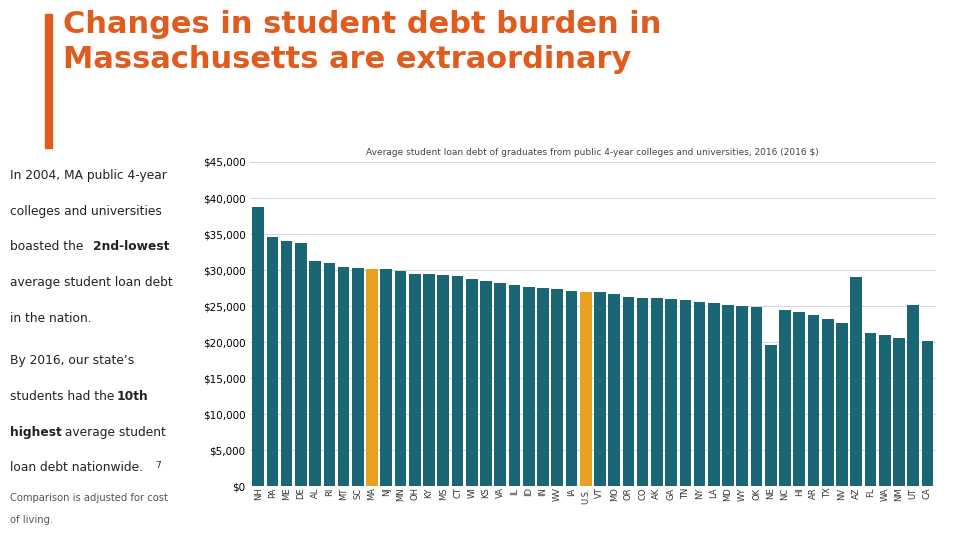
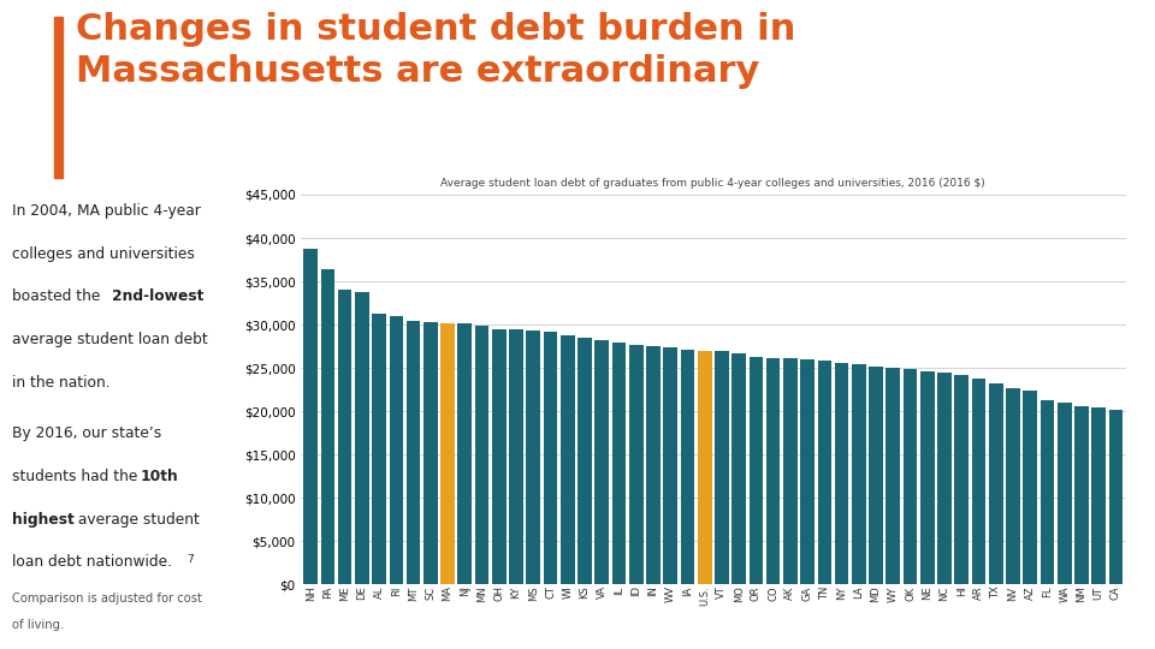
PA: $34,600 -> $36,400
NE: $19,600 -> $24,600
AZ: $29,000 -> $22,400
UT: $25,200 -> $20,400
